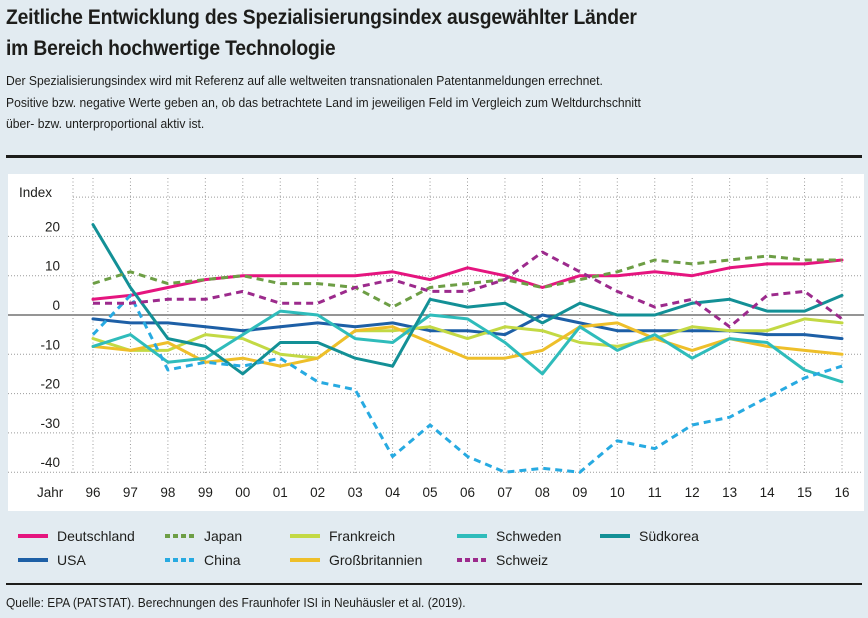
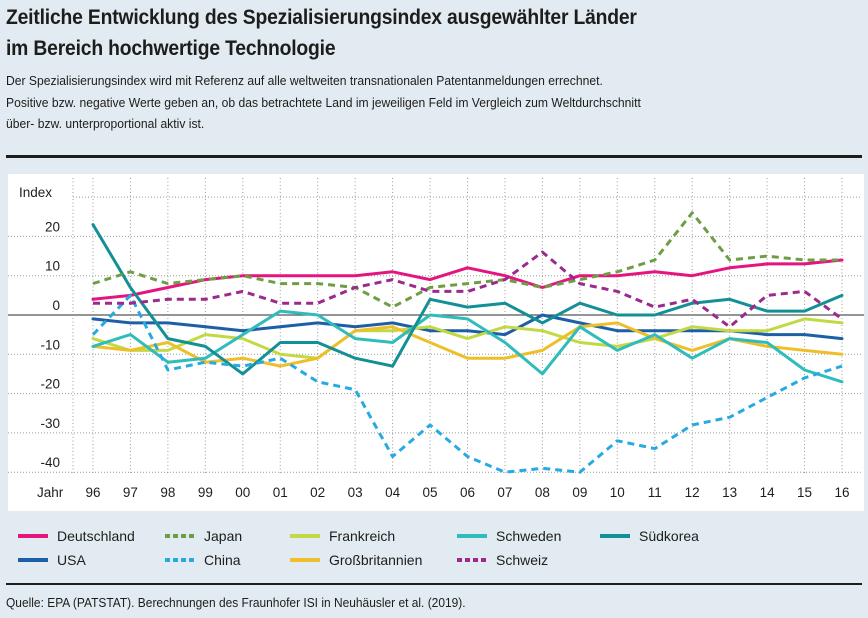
Schweiz/09: 11 -> 8
Japan/12: 13 -> 26
